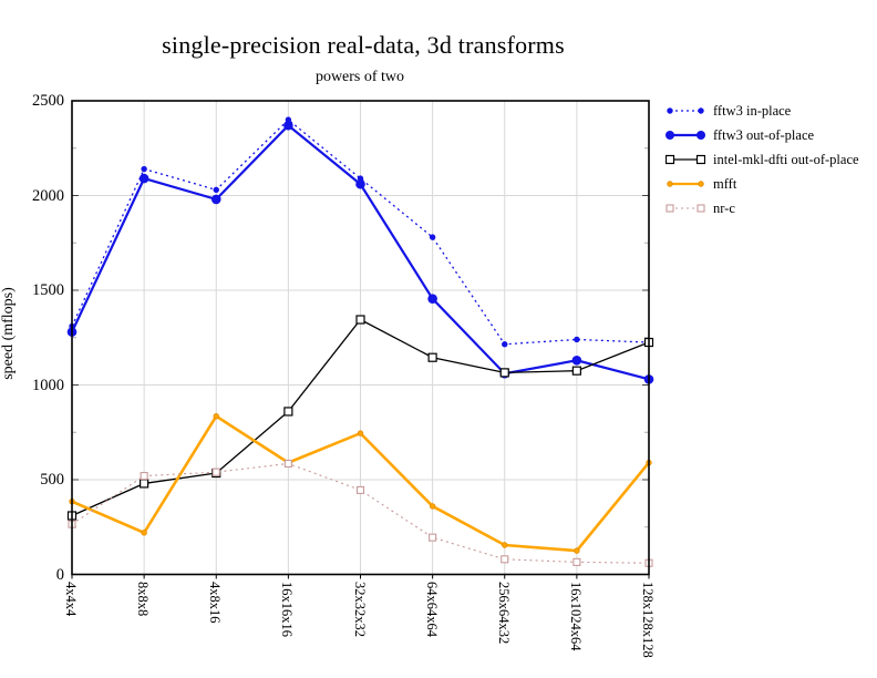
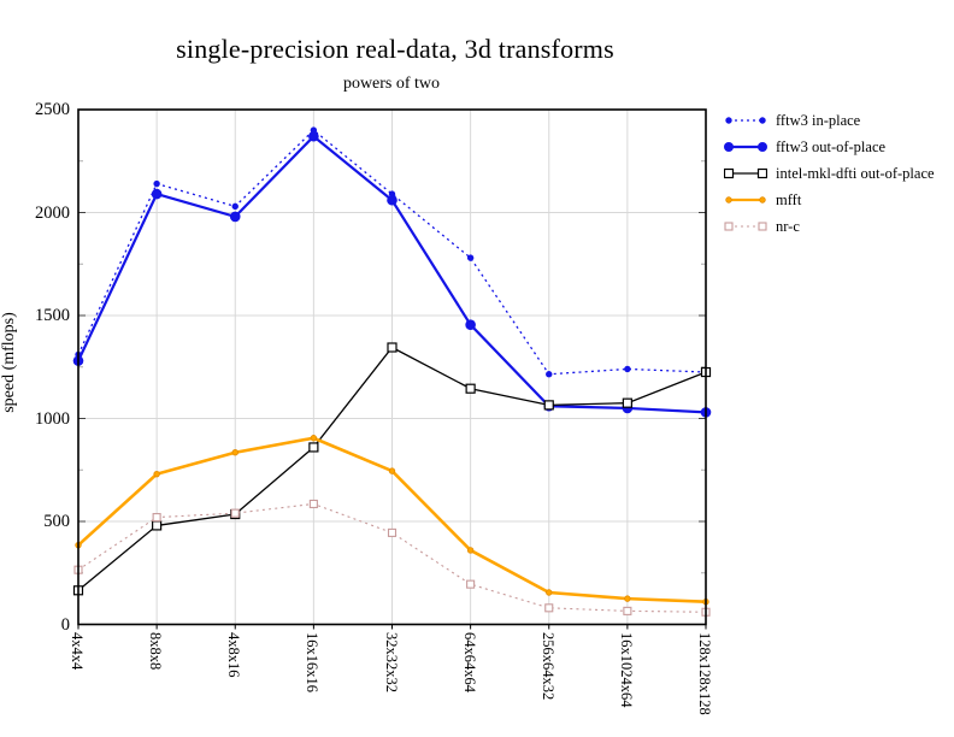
intel-mkl-dfti out-of-place/4x4x4: 310 -> 160
mfft/8x8x8: 220 -> 730
mfft/16x16x16: 590 -> 900
fftw3 out-of-place/16x1024x64: 1130 -> 1050
mfft/128x128x128: 590 -> 110
